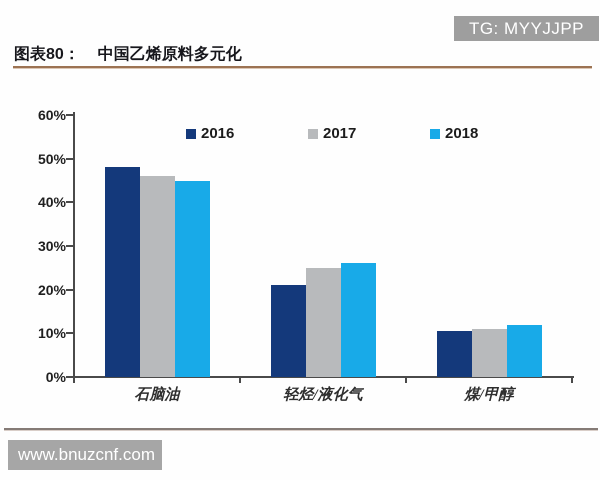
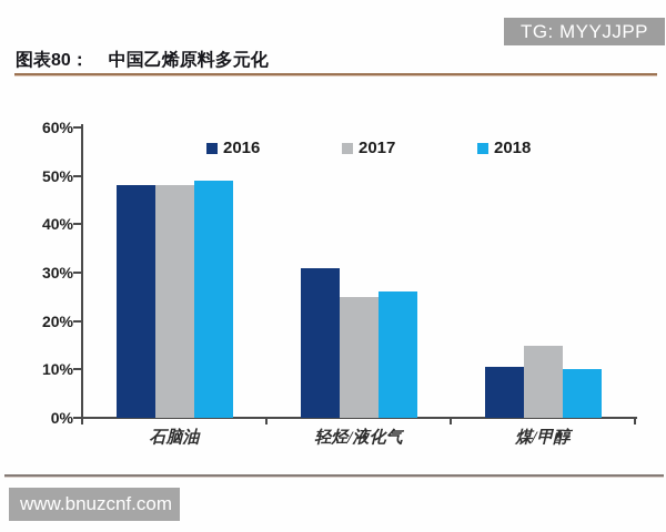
2017/石脑油: 46% -> 48%
2018/石脑油: 45% -> 49%
2016/轻烃/液化气: 21% -> 31%
2017/煤/甲醇: 11% -> 15%
2018/煤/甲醇: 12% -> 10%
